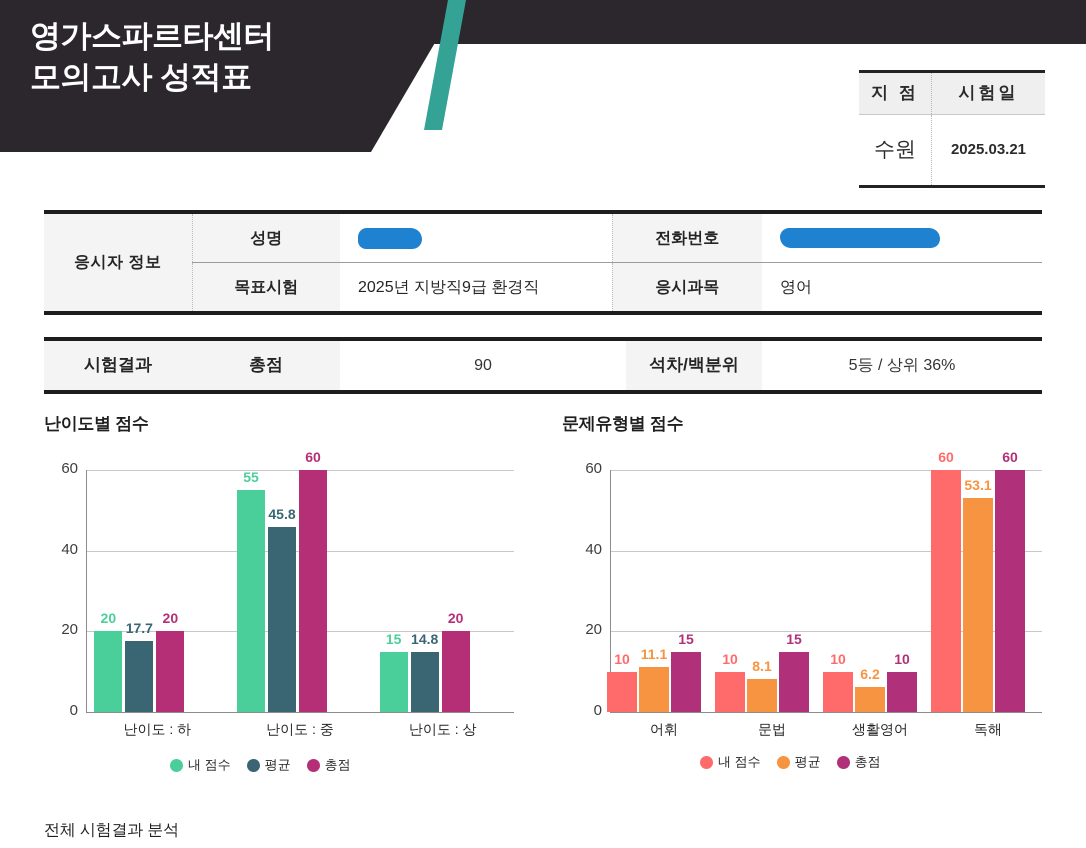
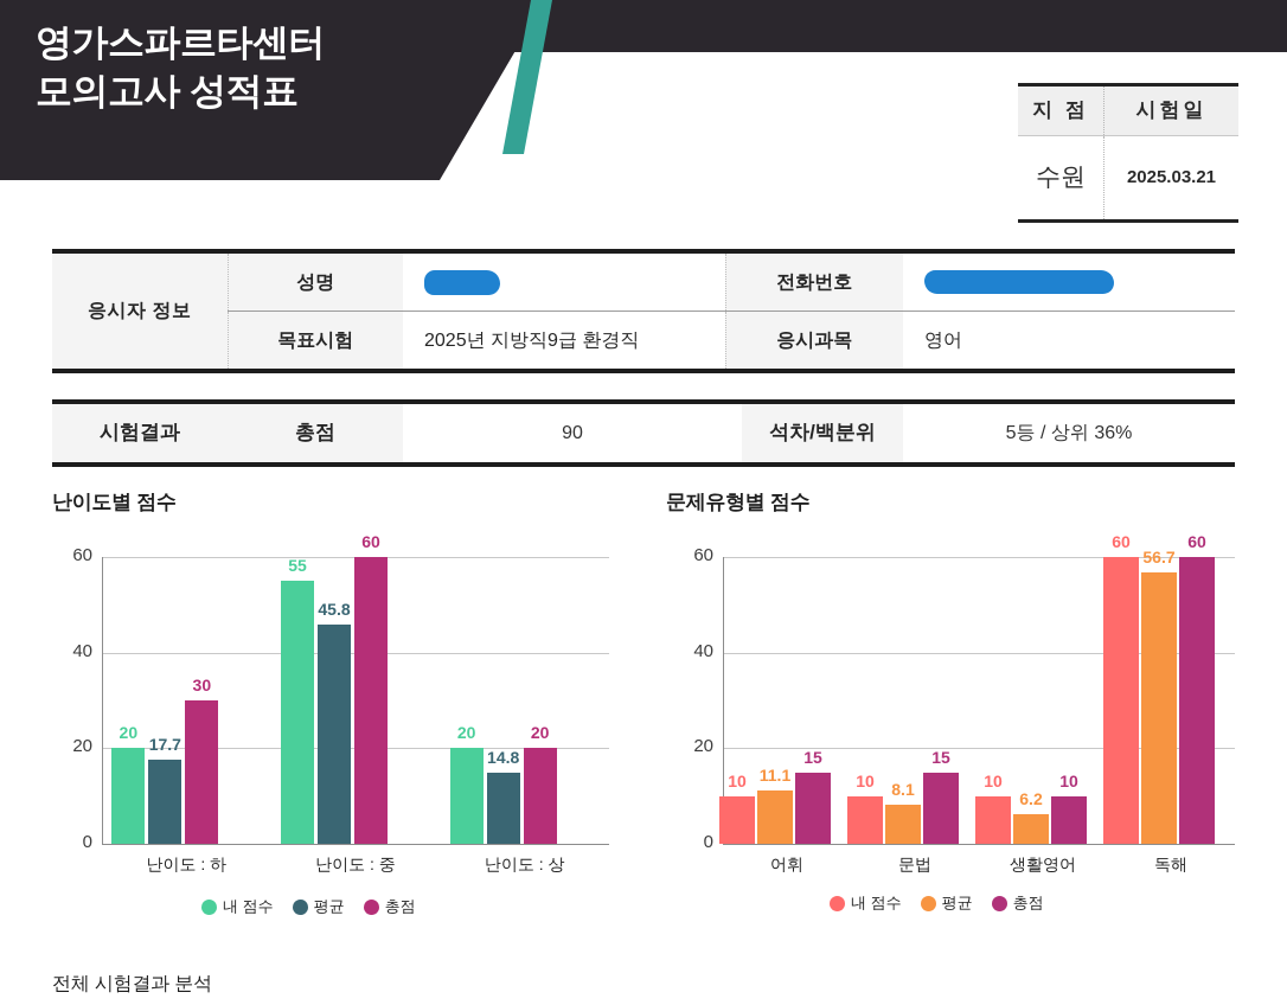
난이도별 점수/총점/난이도 : 하: 20 -> 30
난이도별 점수/내 점수/난이도 : 상: 15 -> 20
문제유형별 점수/평균/독해: 53.1 -> 56.7
